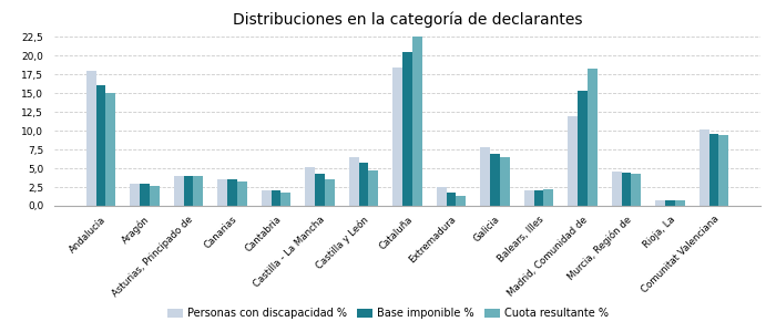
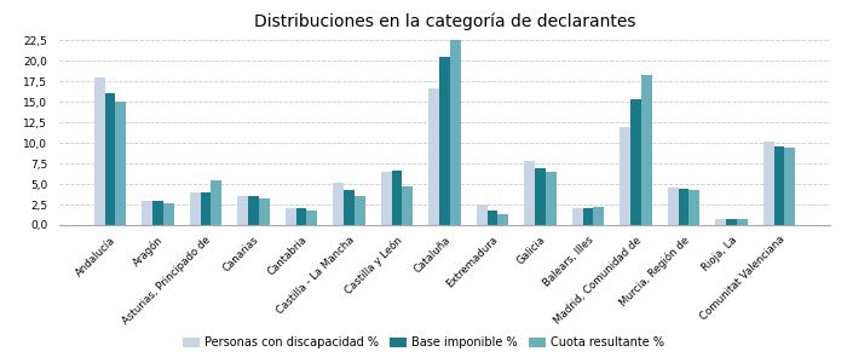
Cuota resultante %/Asturias, Principado de: 4,0 -> 5,4
Base imponible %/Castilla y León: 5,7 -> 6,6
Personas con discapacidad %/Cataluña: 18,5 -> 16,6
